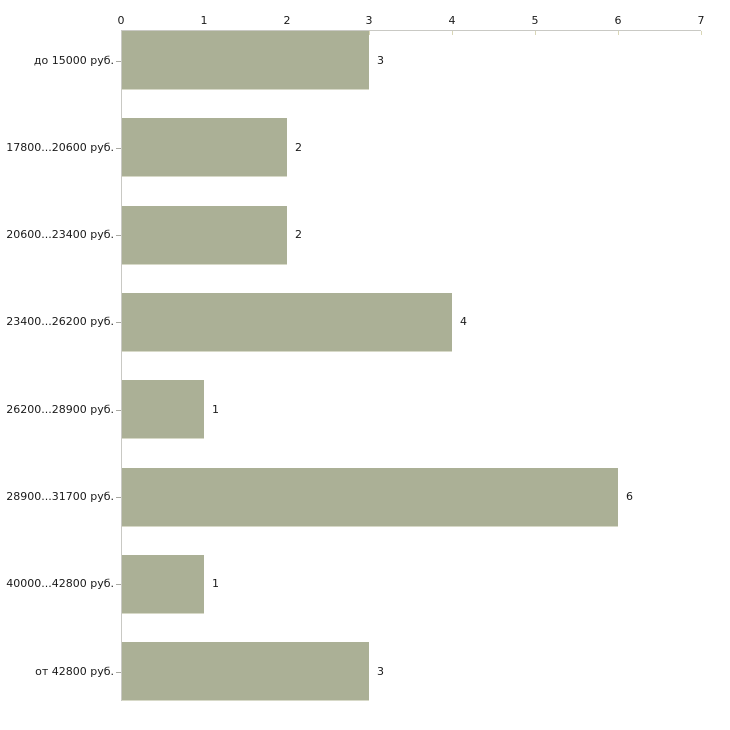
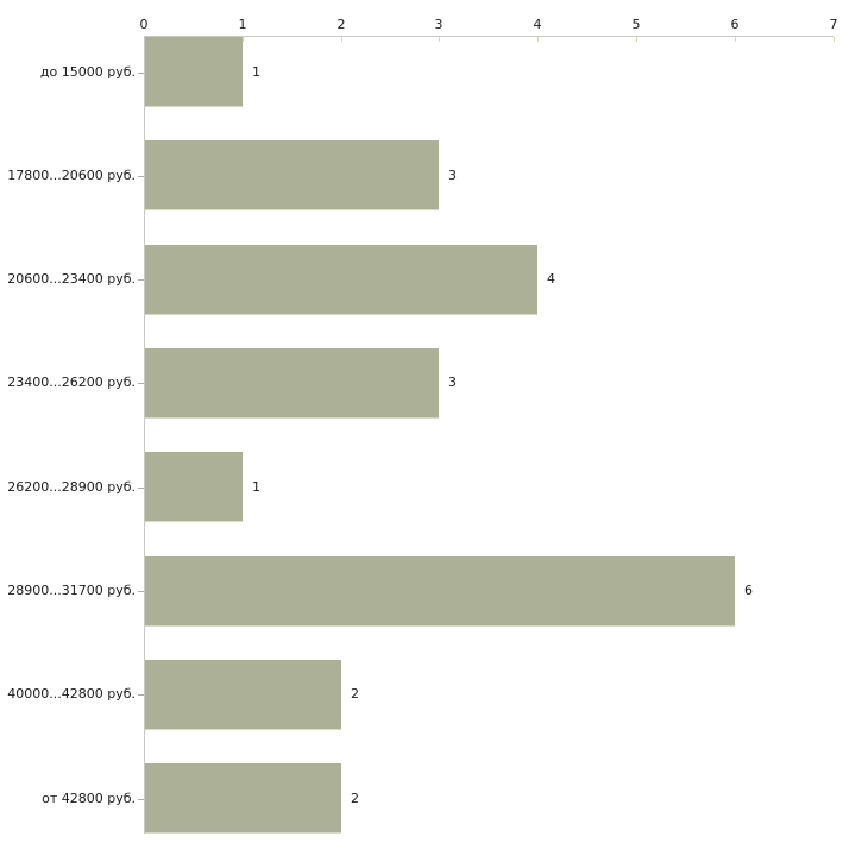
до 15000 руб.: 3 -> 1
17800...20600 руб.: 2 -> 3
20600...23400 руб.: 2 -> 4
23400...26200 руб.: 4 -> 3
40000...42800 руб.: 1 -> 2
от 42800 руб.: 3 -> 2
